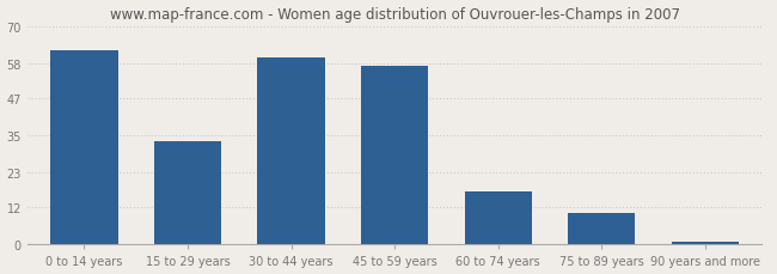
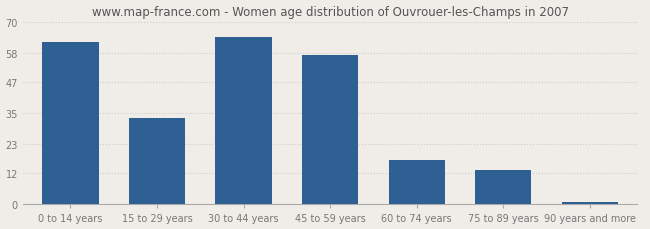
30 to 44 years: 60 -> 64
75 to 89 years: 10 -> 13
